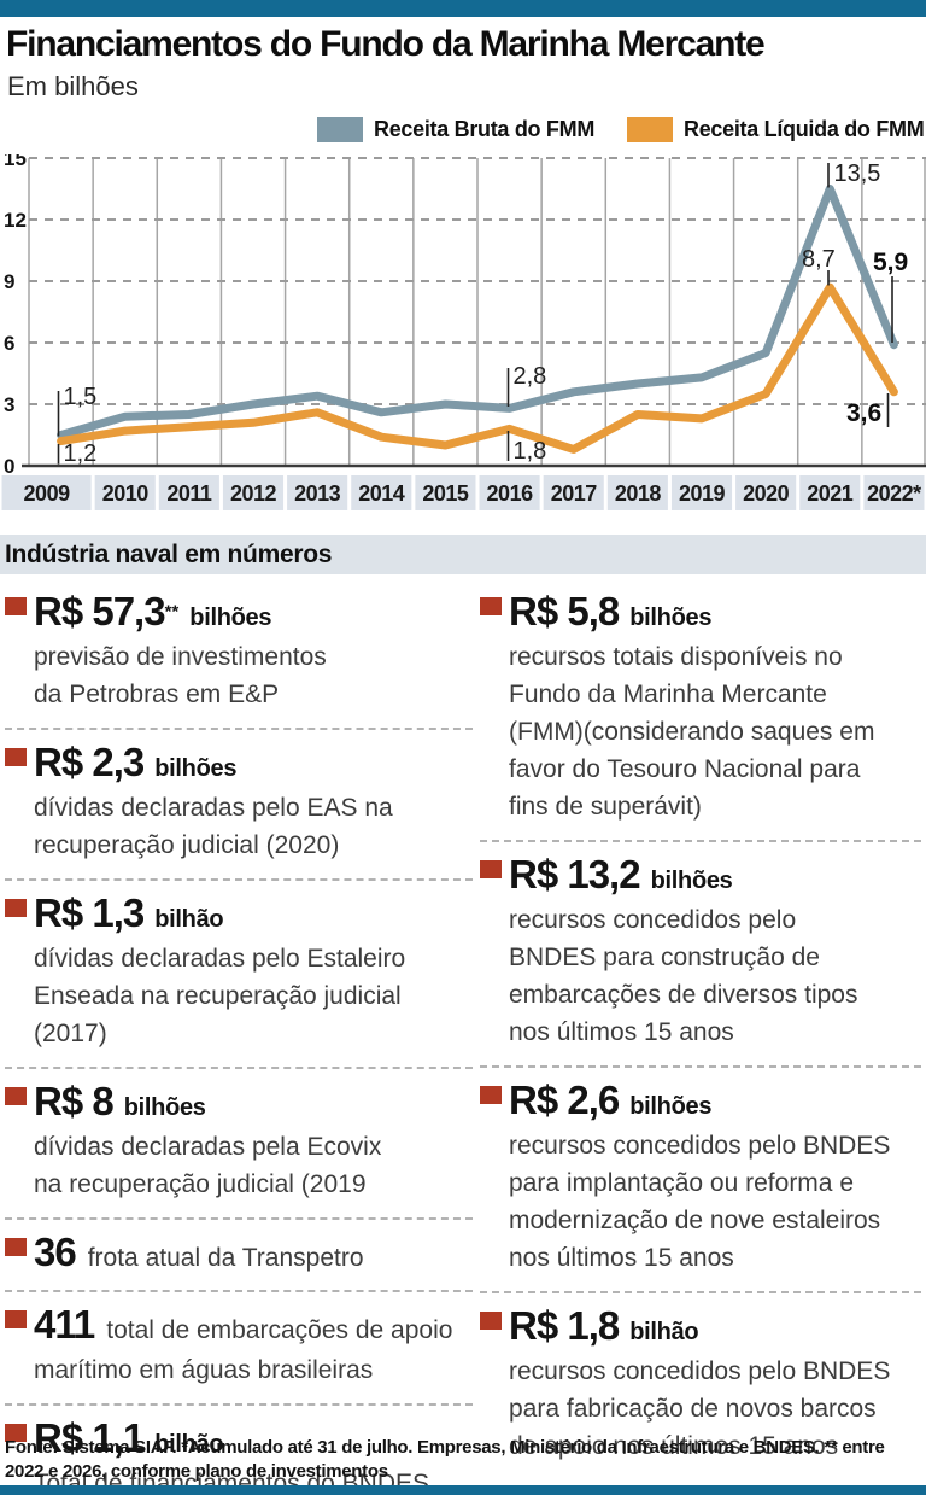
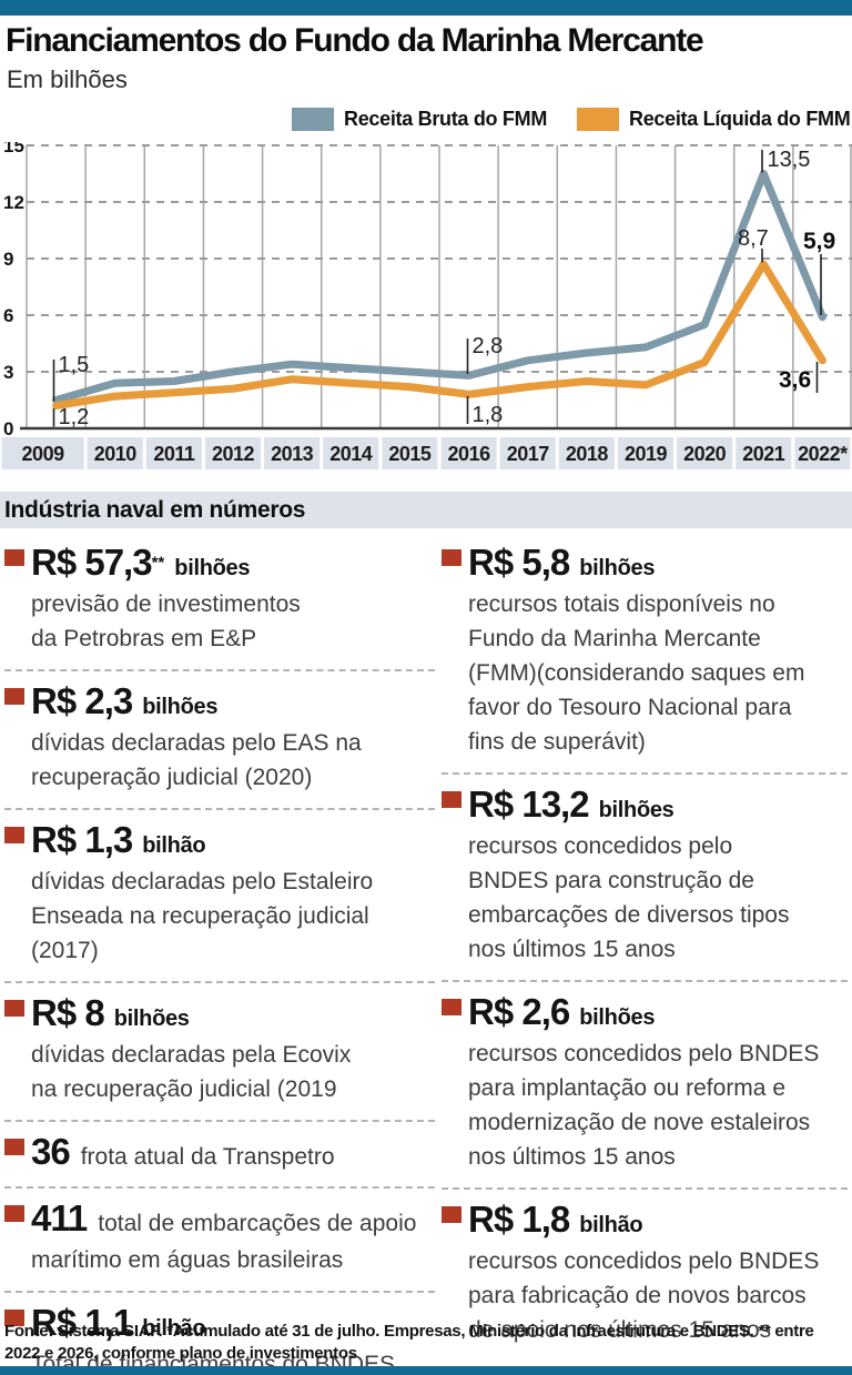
Receita Bruta do FMM/2014: 2.6 -> 3.2
Receita Líquida do FMM/2014: 1.4 -> 2.4
Receita Líquida do FMM/2015: 1.0 -> 2.2
Receita Líquida do FMM/2017: 0.8 -> 2.2
